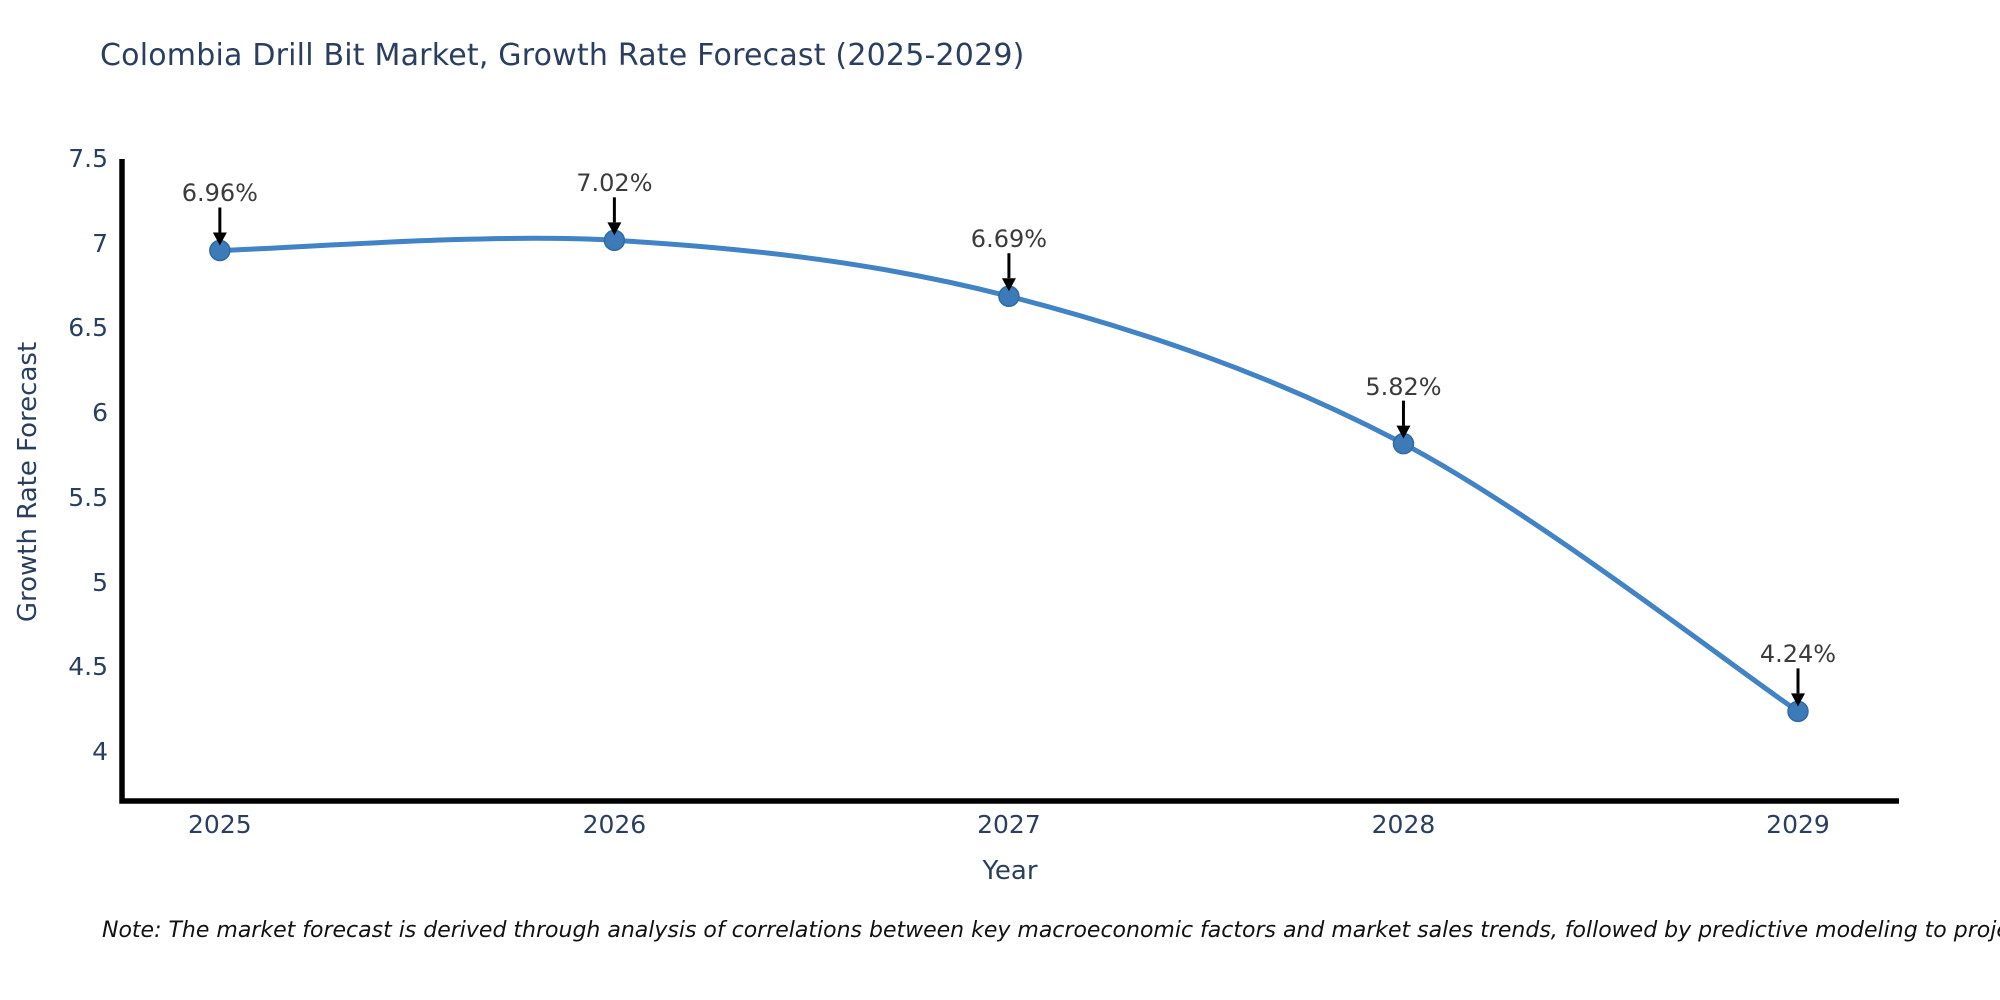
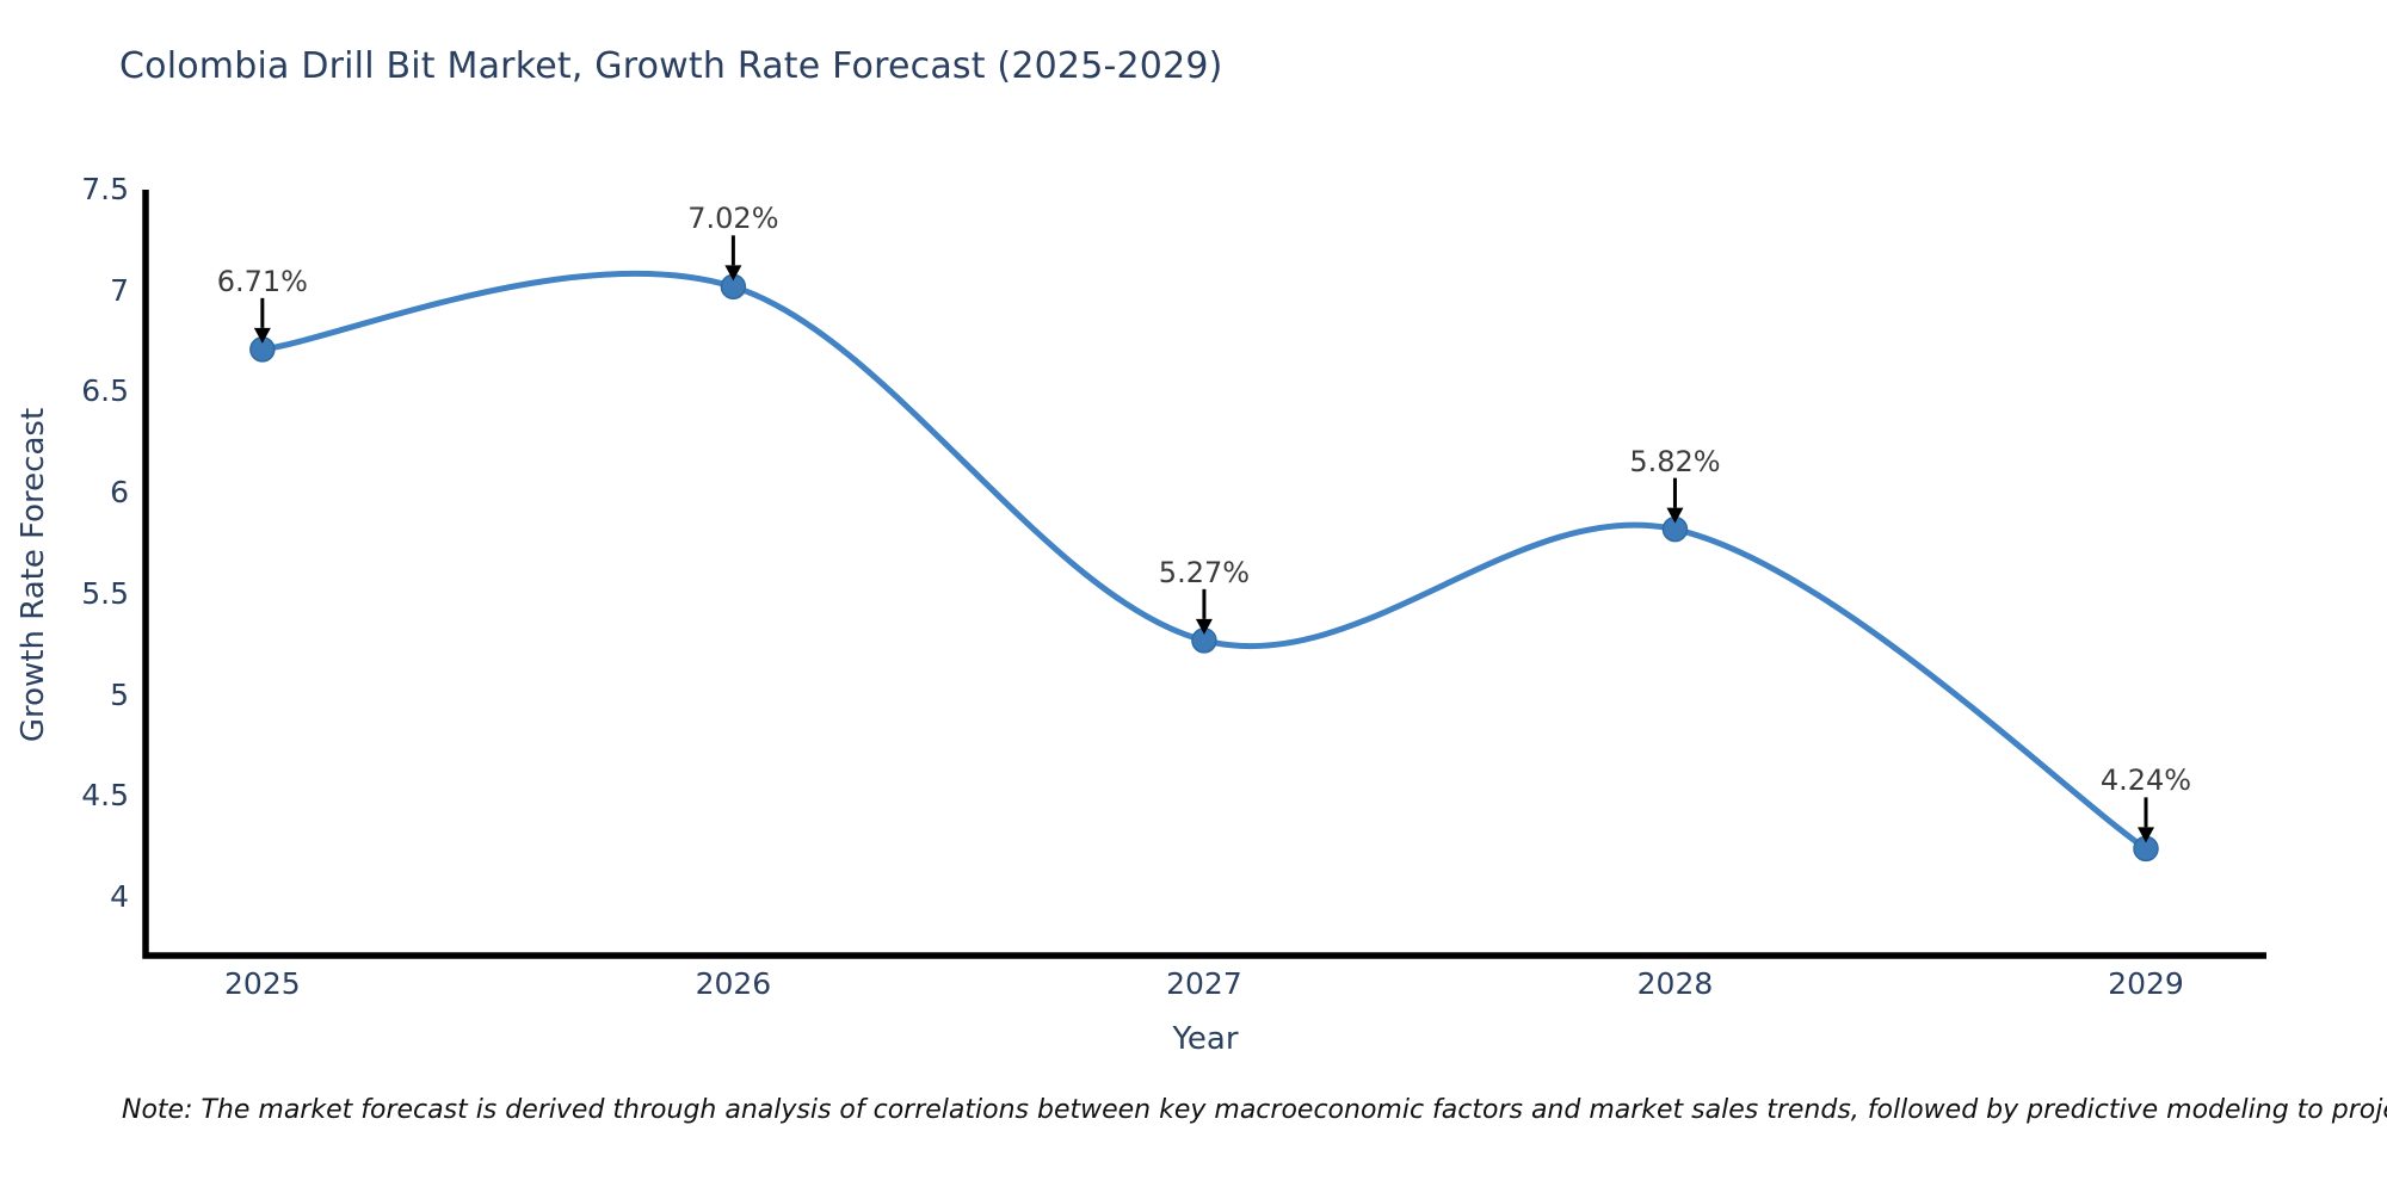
2025: 6.96% -> 6.71%
2027: 6.69% -> 5.27%
